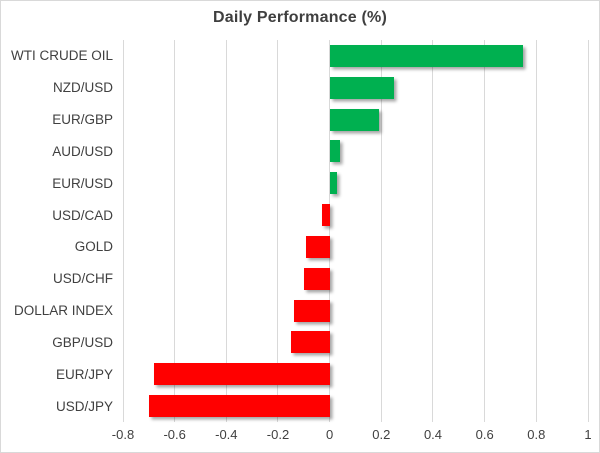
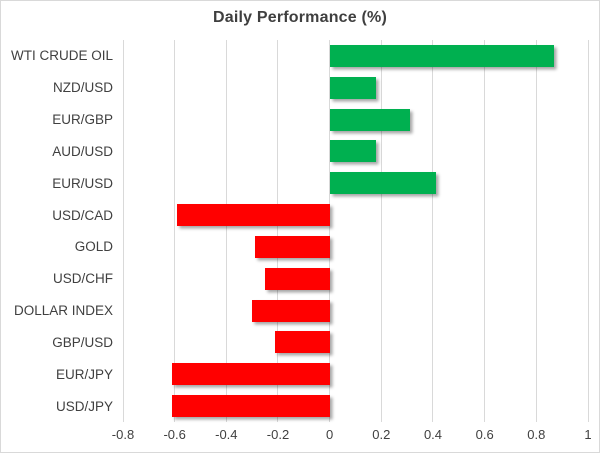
WTI CRUDE OIL: 0.75 -> 0.87
NZD/USD: 0.25 -> 0.18
EUR/GBP: 0.19 -> 0.31
AUD/USD: 0.04 -> 0.18
EUR/USD: 0.03 -> 0.41
USD/CAD: -0.03 -> -0.59
GOLD: -0.09 -> -0.29
USD/CHF: -0.10 -> -0.25
DOLLAR INDEX: -0.14 -> -0.30
GBP/USD: -0.15 -> -0.21
EUR/JPY: -0.68 -> -0.61
USD/JPY: -0.70 -> -0.61
